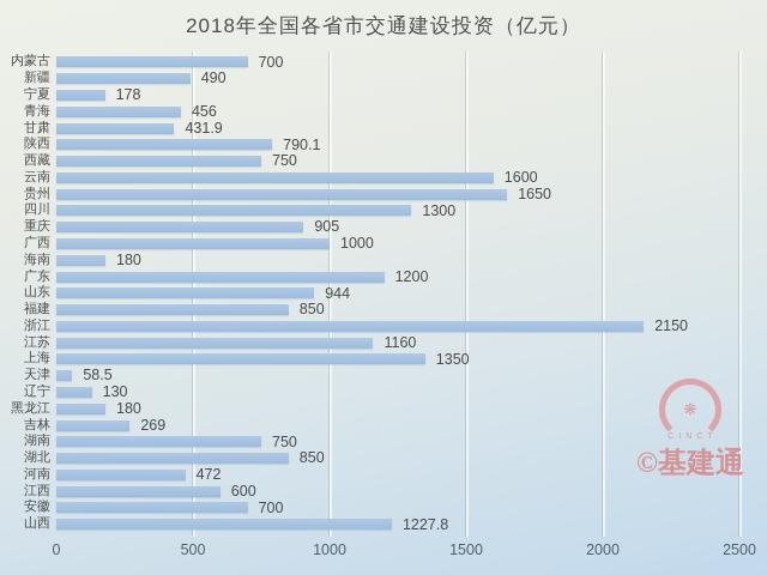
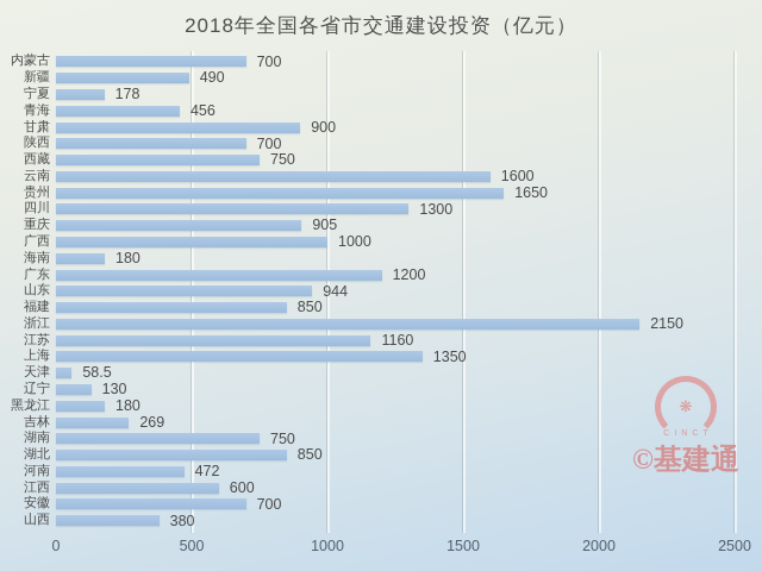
甘肃: 431.9 -> 900
陕西: 790.1 -> 700
山西: 1227.8 -> 380
